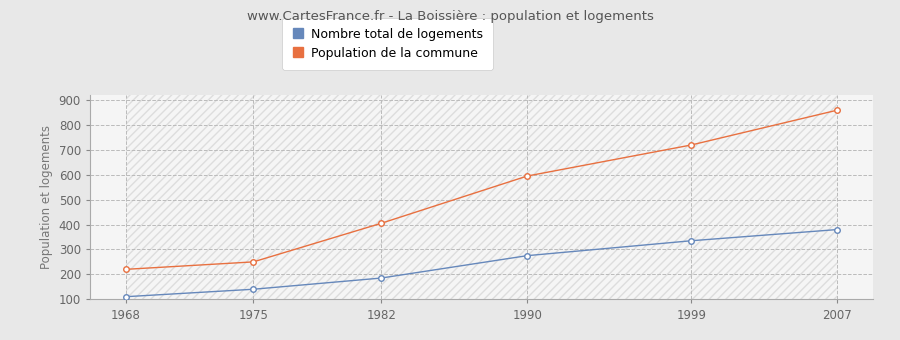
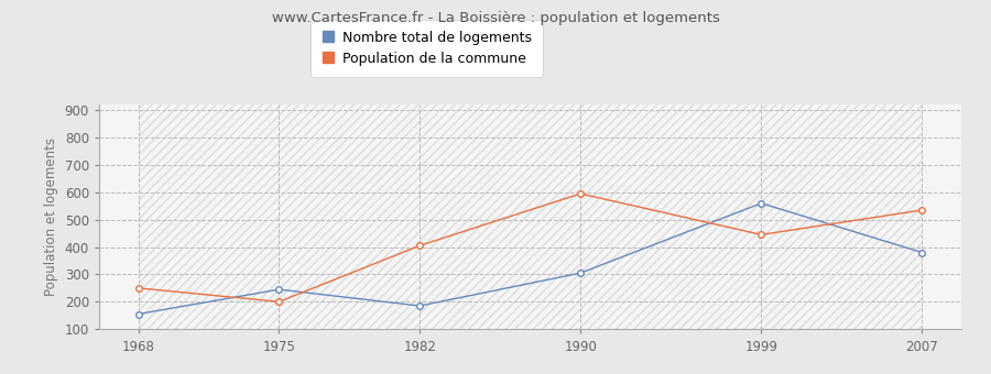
Nombre total de logements/1968: 110 -> 155
Population de la commune/1968: 220 -> 250
Nombre total de logements/1975: 140 -> 245
Population de la commune/1975: 250 -> 200
Nombre total de logements/1990: 275 -> 305
Nombre total de logements/1999: 335 -> 560
Population de la commune/1999: 720 -> 445
Population de la commune/2007: 860 -> 535
